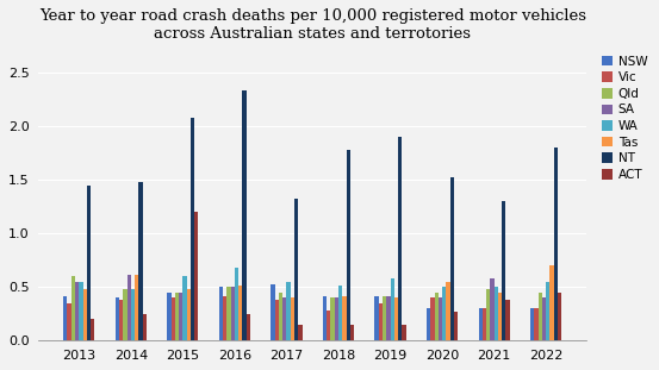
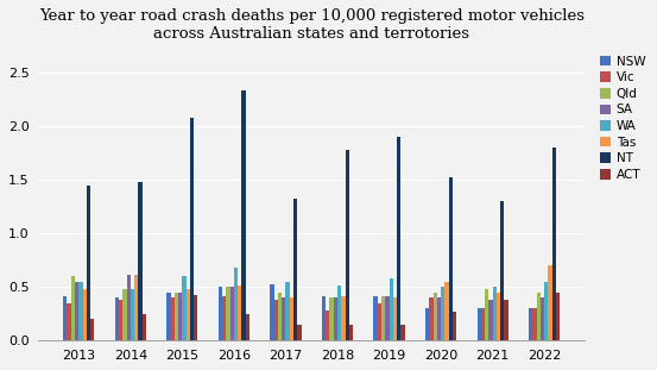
ACT/2015: 1.20 -> 0.43
SA/2021: 0.58 -> 0.38
